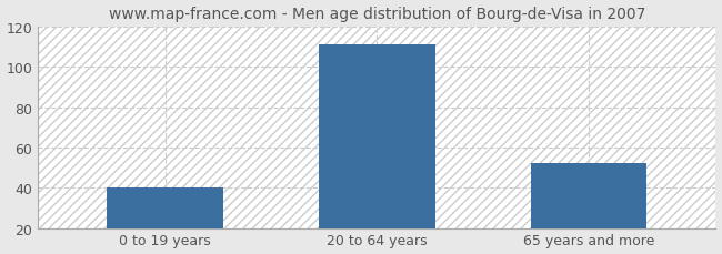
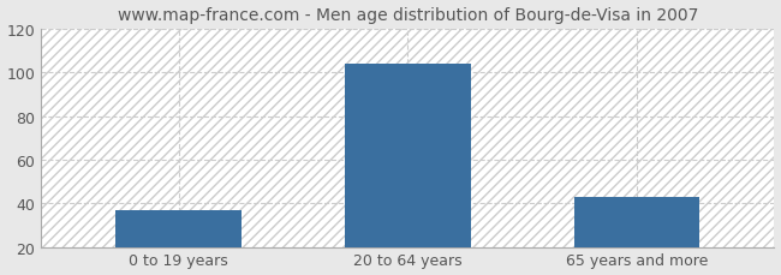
0 to 19 years: 40 -> 37
20 to 64 years: 111 -> 104
65 years and more: 52 -> 43
